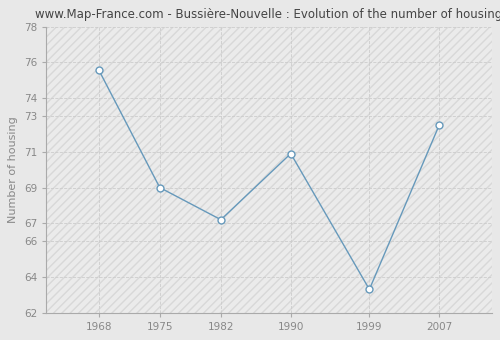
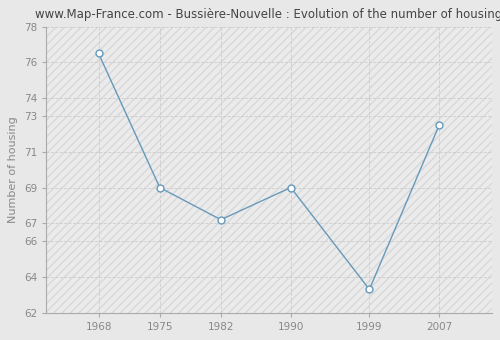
1968: 75.6 -> 76.5
1990: 70.9 -> 69.0
